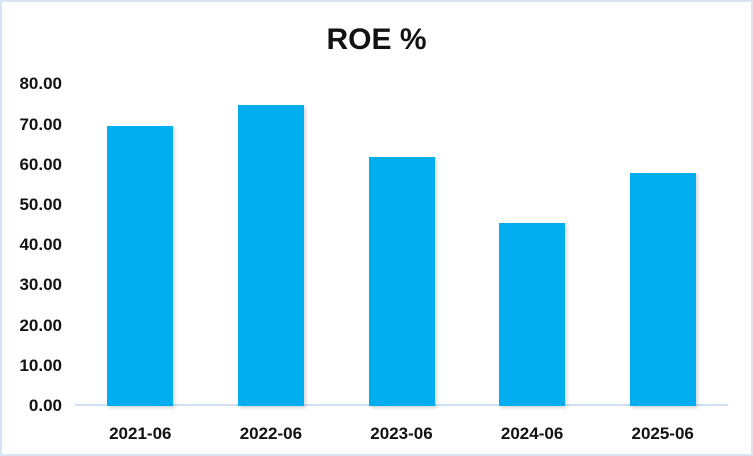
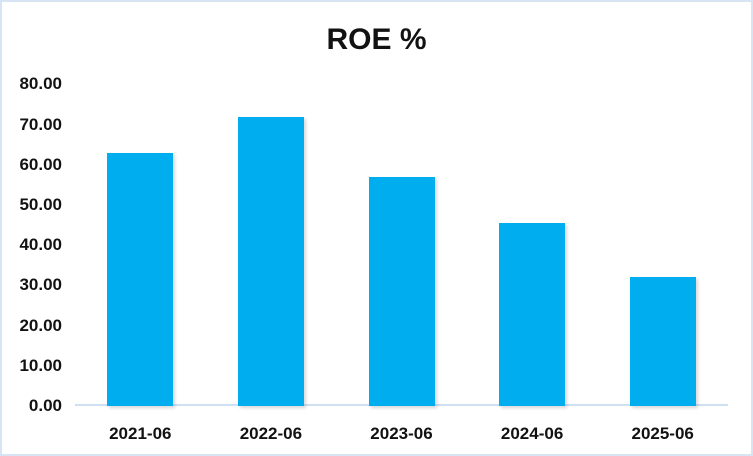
2021-06: 70 -> 63
2022-06: 75 -> 72
2023-06: 62 -> 57
2025-06: 58 -> 32
